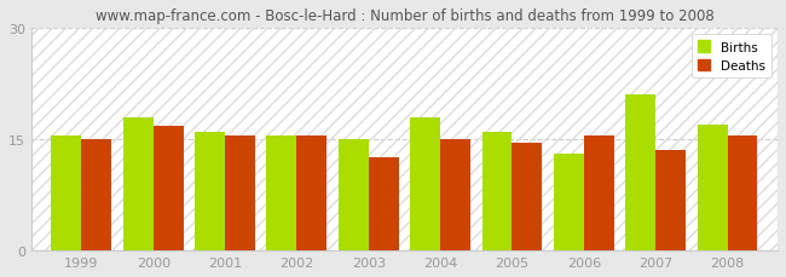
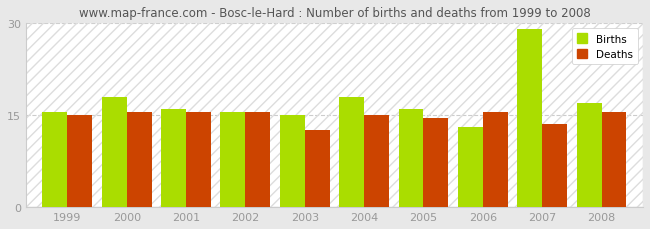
Deaths/2000: 16.8 -> 15.5
Births/2007: 21.0 -> 29.0
